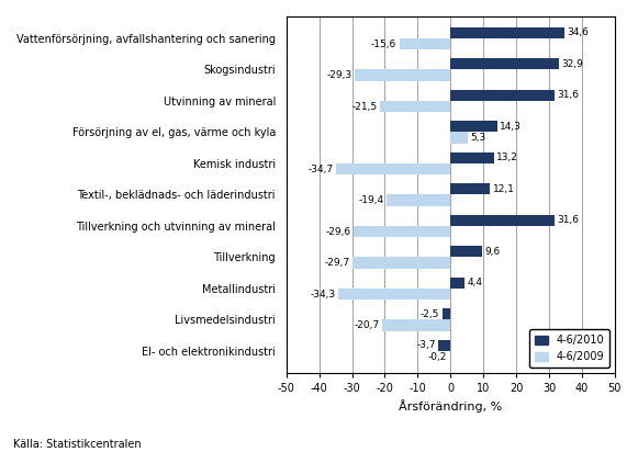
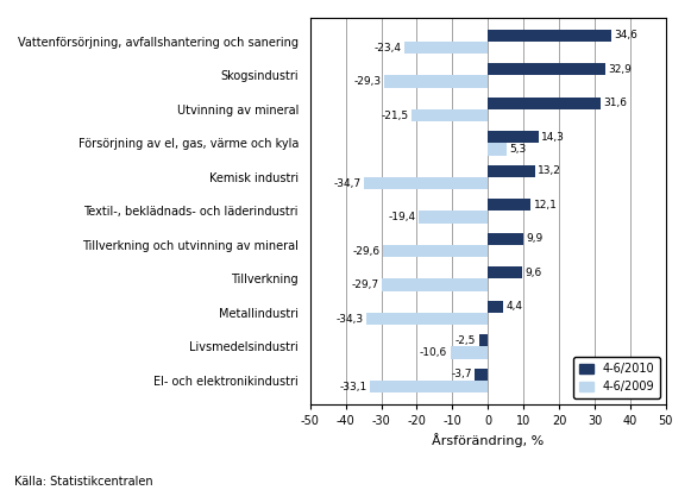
4-6/2009/Vattenförsörjning, avfallshantering och sanering: -15,6 -> -23,4
4-6/2010/Tillverkning och utvinning av mineral: 31,6 -> 9,9
4-6/2009/Livsmedelsindustri: -20,7 -> -10,6
4-6/2009/El- och elektronikindustri: -0,2 -> -33,1
